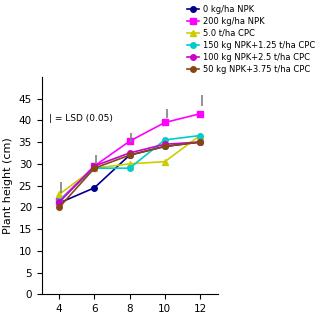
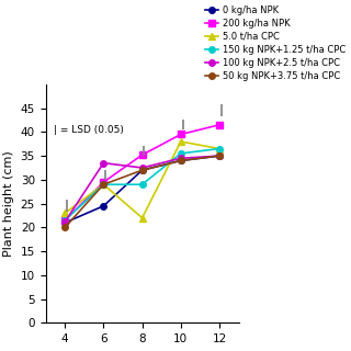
100 kg NPK+2.5 t/ha CPC/6: 29.5 -> 33.5
5.0 t/ha CPC/8: 30.0 -> 22.0
5.0 t/ha CPC/10: 30.5 -> 38.0
